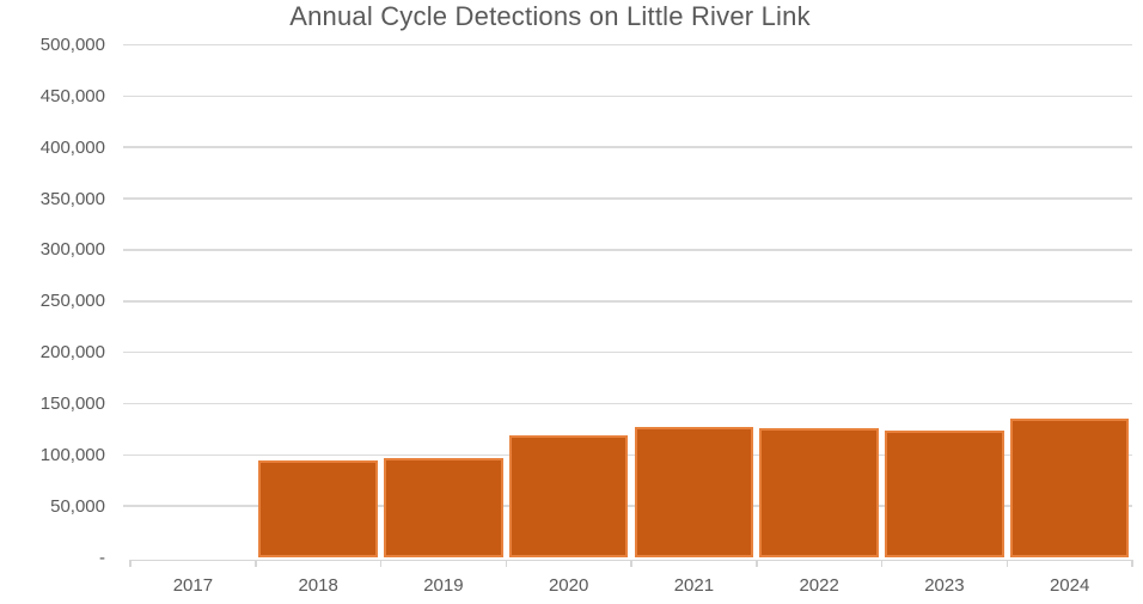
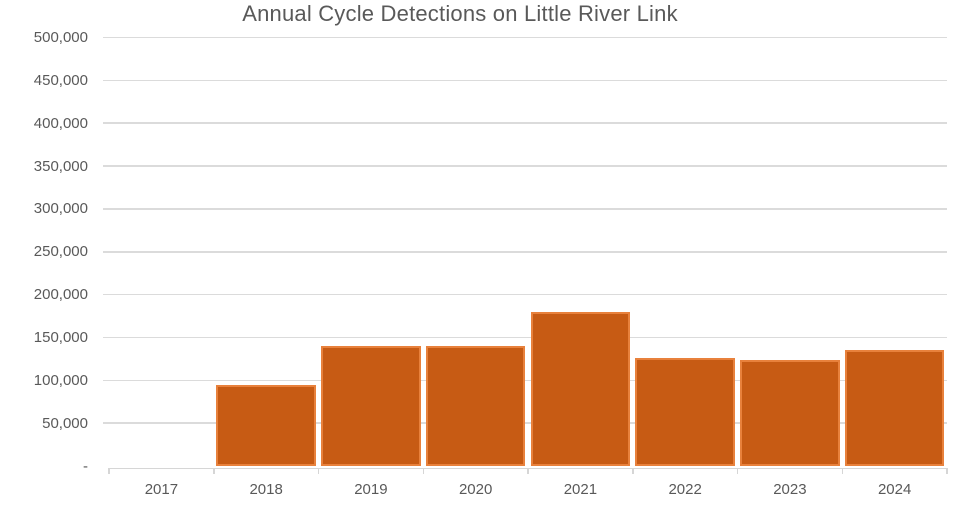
2019: 100000 -> 140000
2020: 120000 -> 140000
2021: 130000 -> 180000
